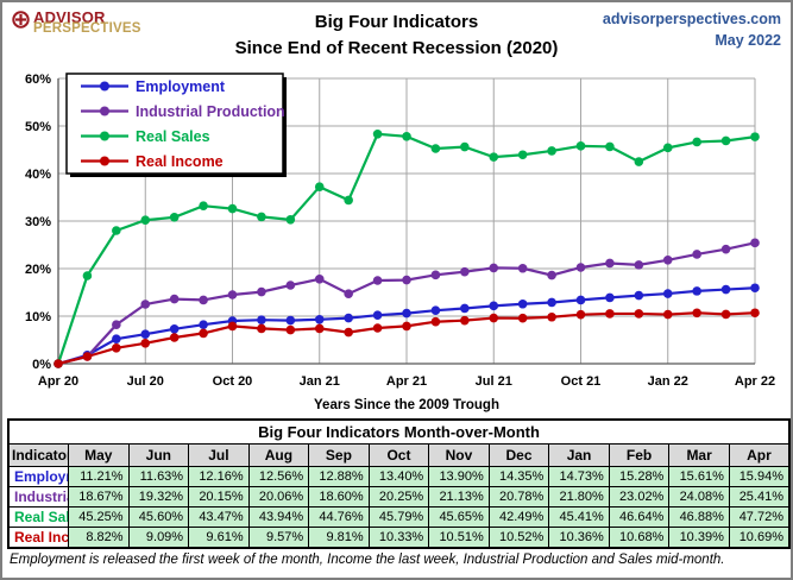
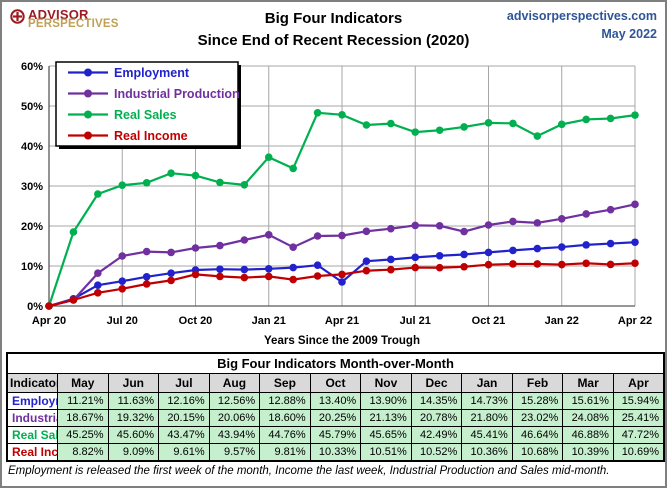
Employment/Apr 21: 11% -> 6%
